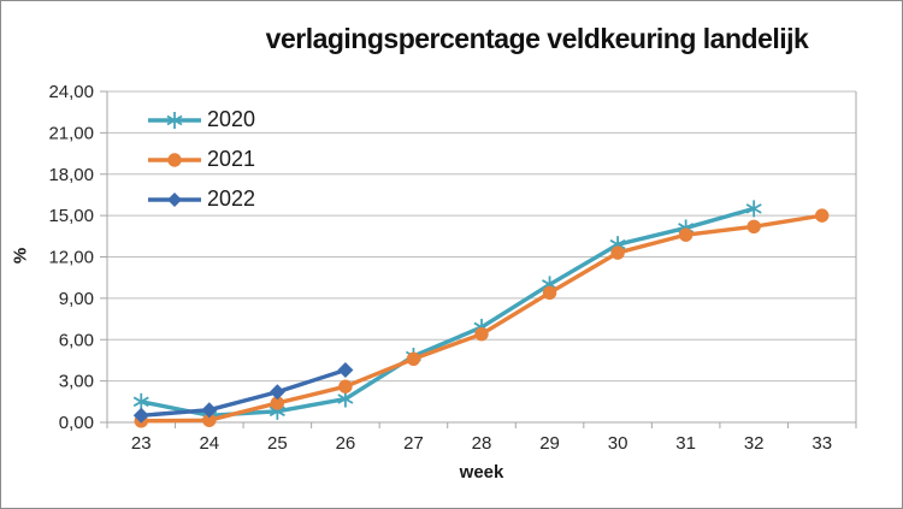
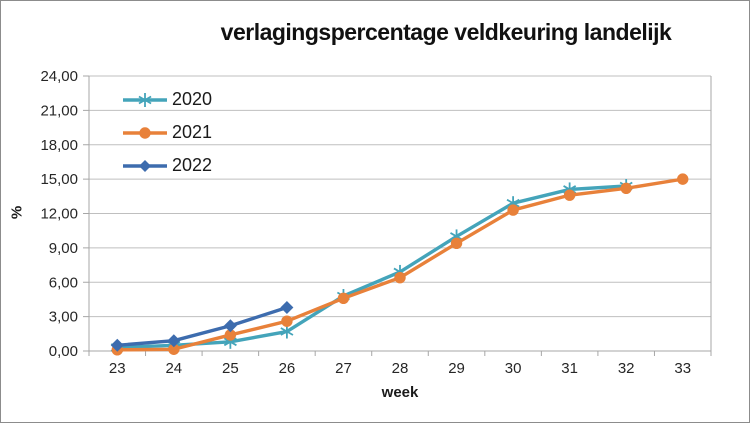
2020/23: 1,5 -> 0,3
2020/32: 15,5 -> 14,4
